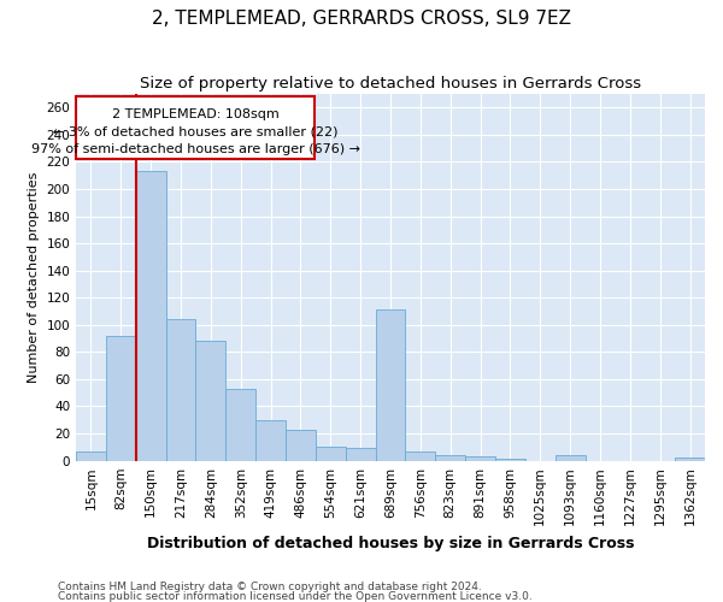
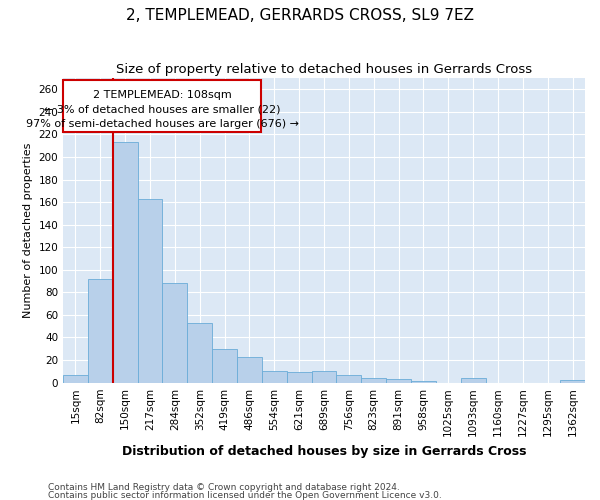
217sqm: 104 -> 163
689sqm: 111 -> 10
